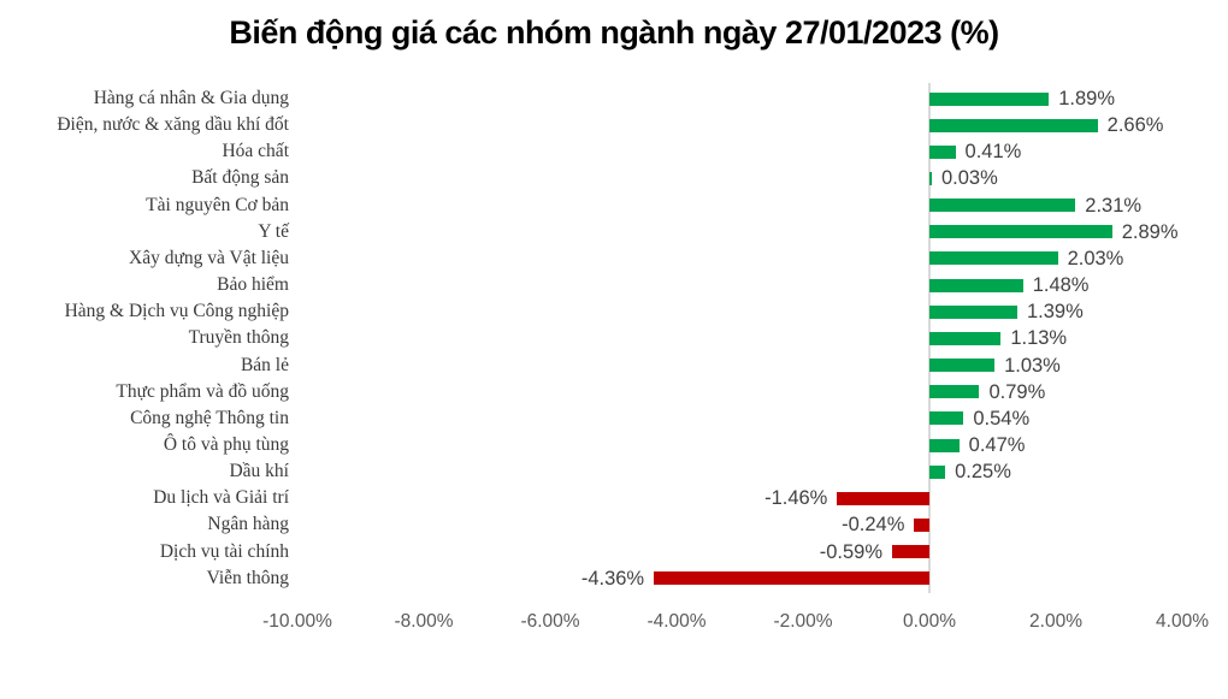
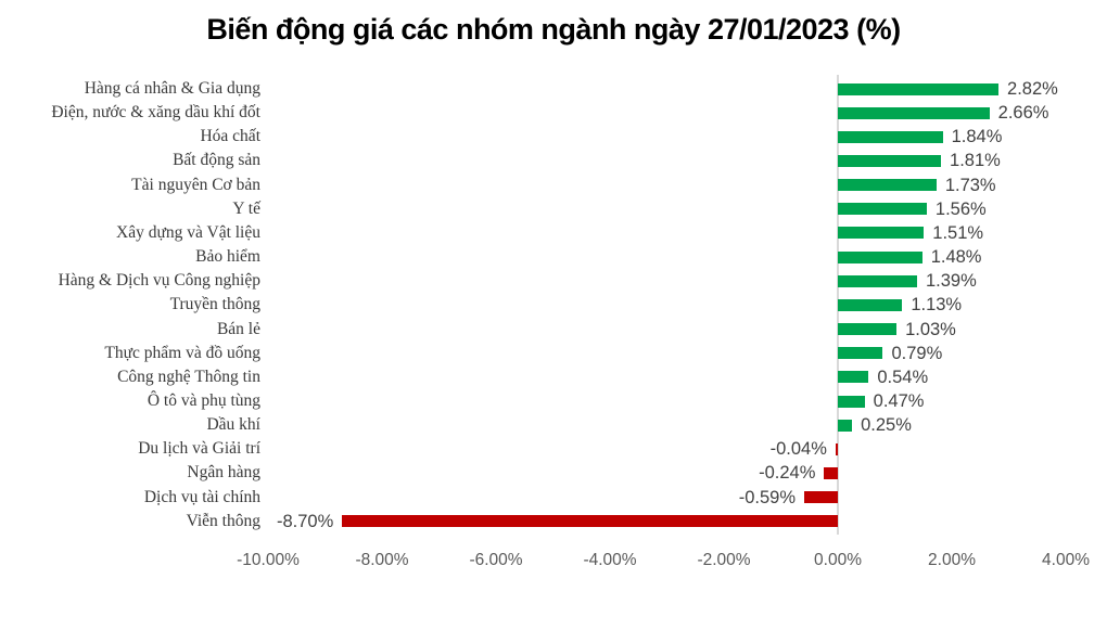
Hàng cá nhân & Gia dụng: 1.89% -> 2.82%
Hóa chất: 0.41% -> 1.84%
Bất động sản: 0.03% -> 1.81%
Tài nguyên Cơ bản: 2.31% -> 1.73%
Y tế: 2.89% -> 1.56%
Xây dựng và Vật liệu: 2.03% -> 1.51%
Du lịch và Giải trí: -1.46% -> -0.04%
Viễn thông: -4.36% -> -8.70%
